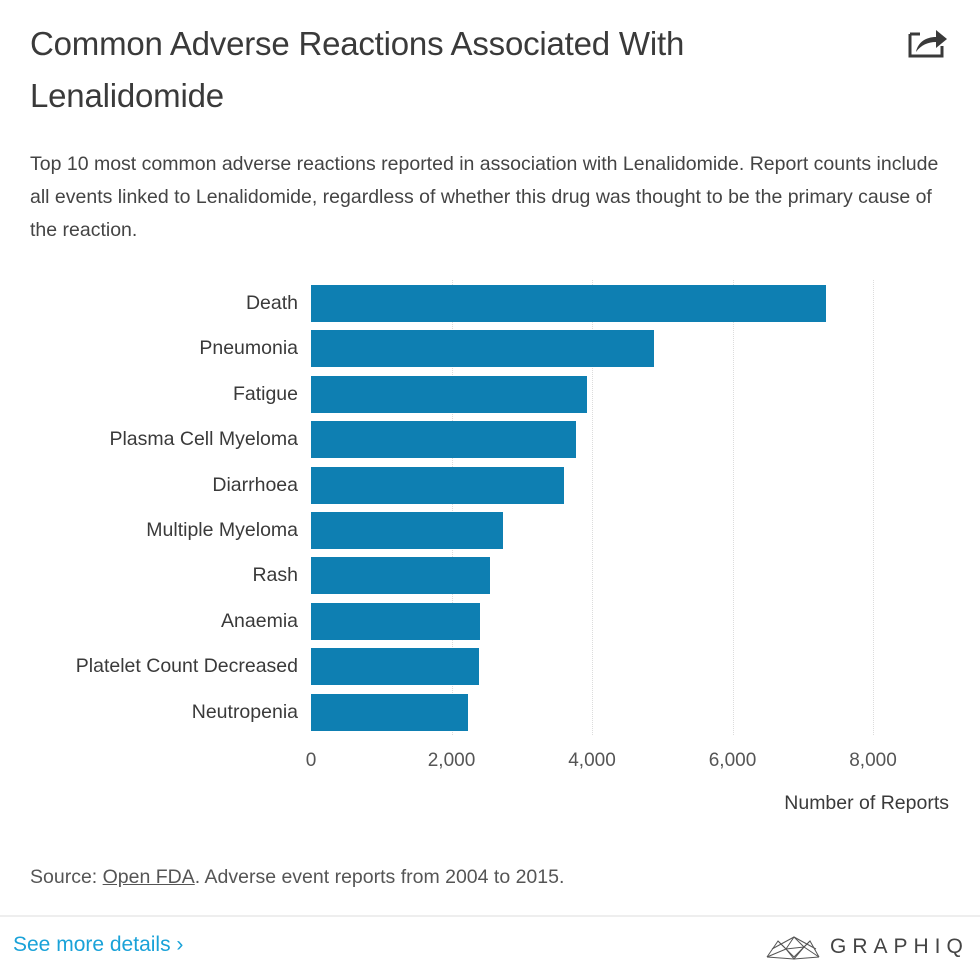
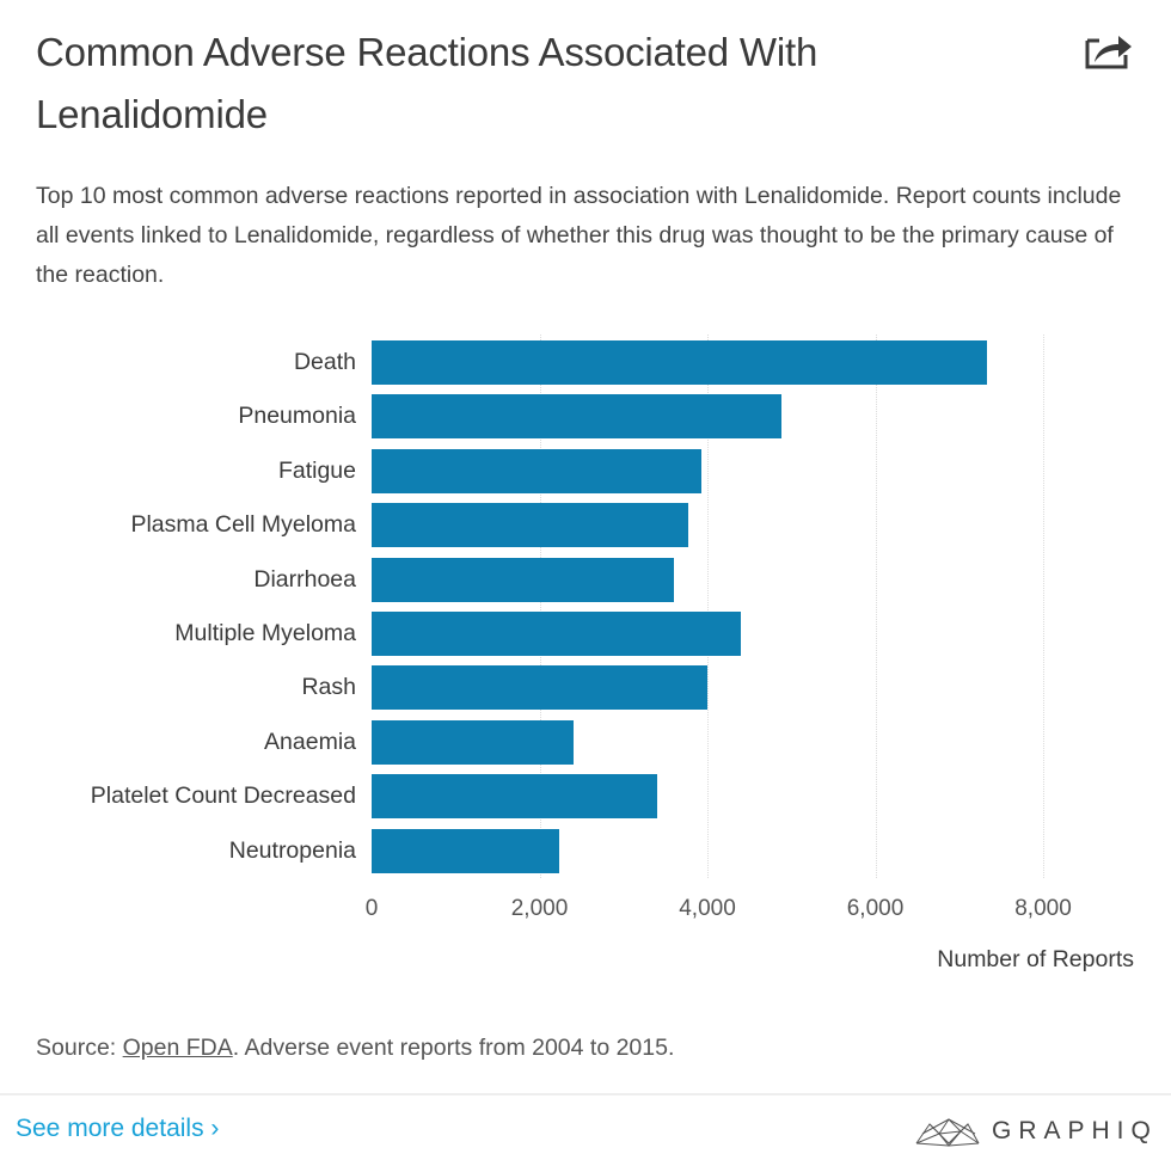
Multiple Myeloma: 2700 -> 4400
Rash: 2600 -> 4000
Platelet Count Decreased: 2400 -> 3400
